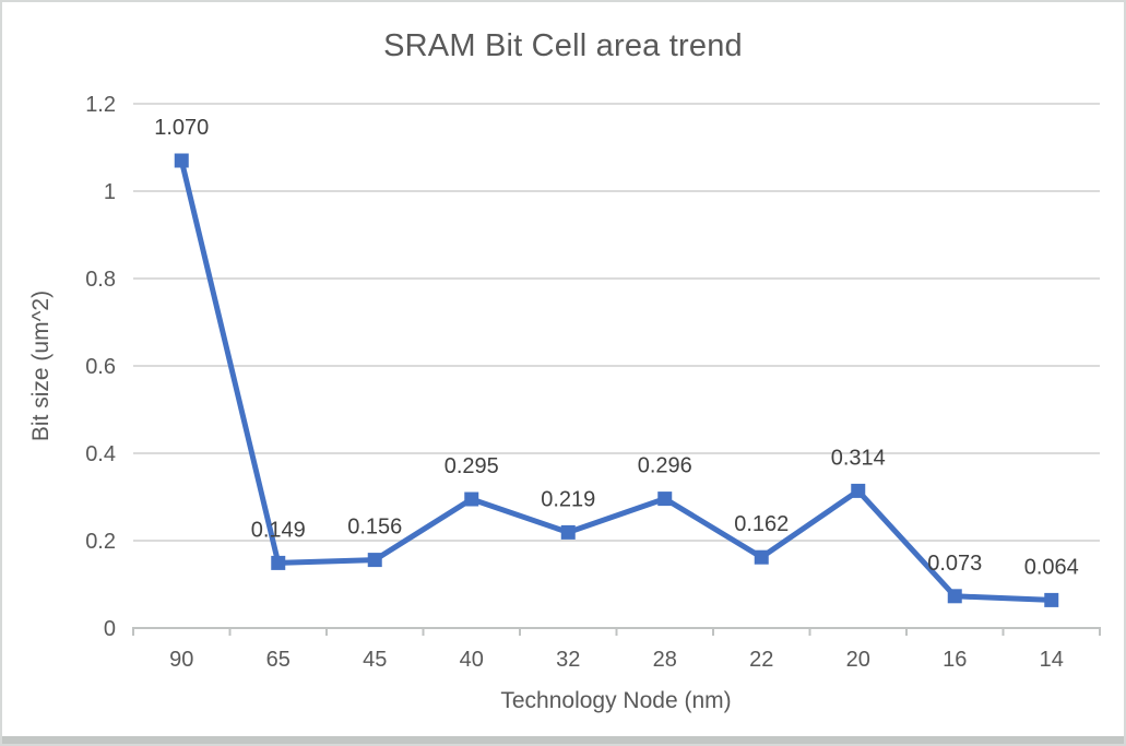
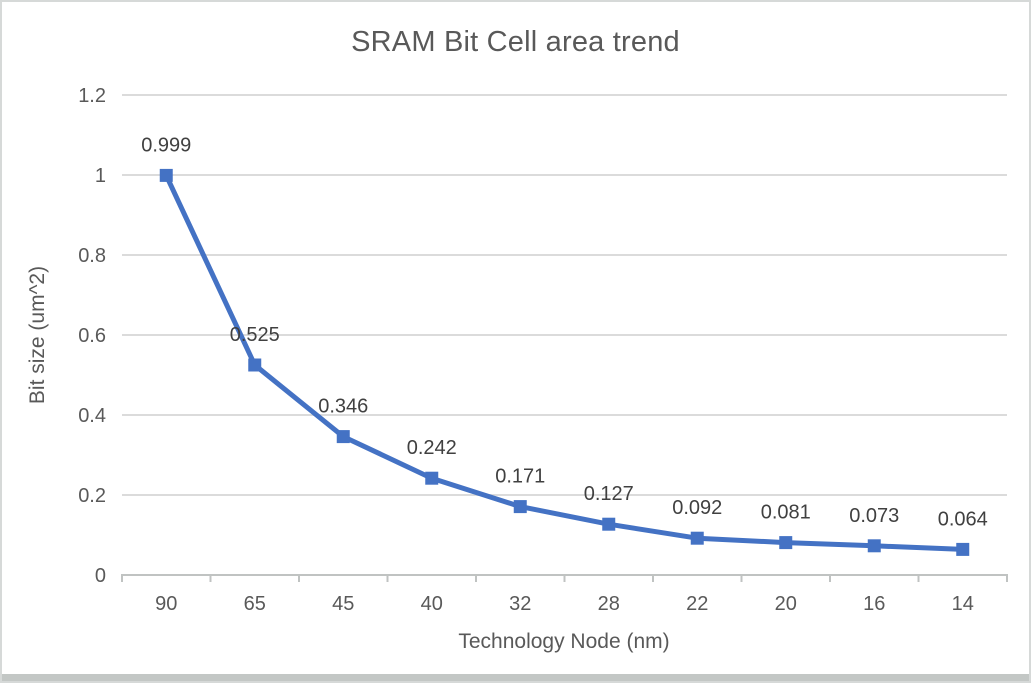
90: 1.070 -> 0.999
65: 0.149 -> 0.525
45: 0.156 -> 0.346
40: 0.295 -> 0.242
32: 0.219 -> 0.171
28: 0.296 -> 0.127
22: 0.162 -> 0.092
20: 0.314 -> 0.081
